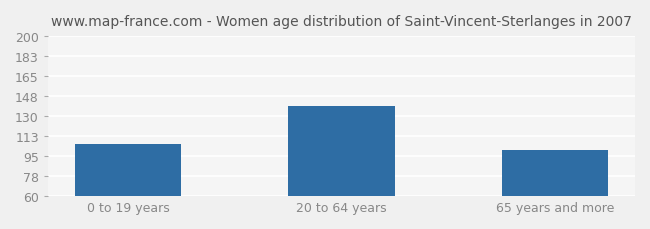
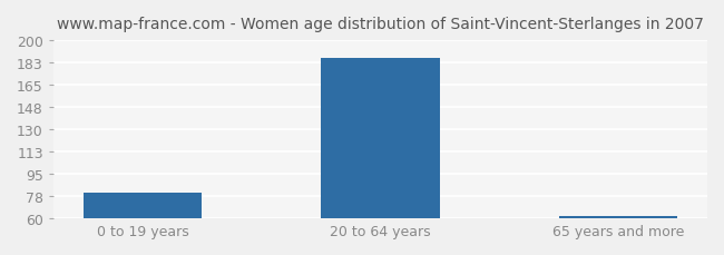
0 to 19 years: 106 -> 80
20 to 64 years: 139 -> 186
65 years and more: 100 -> 62
